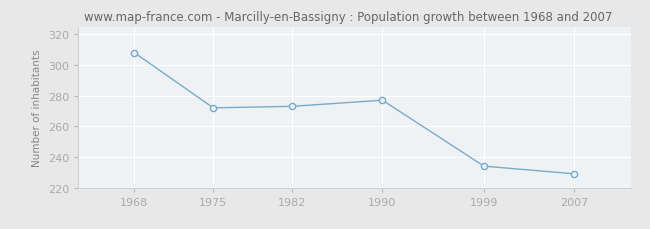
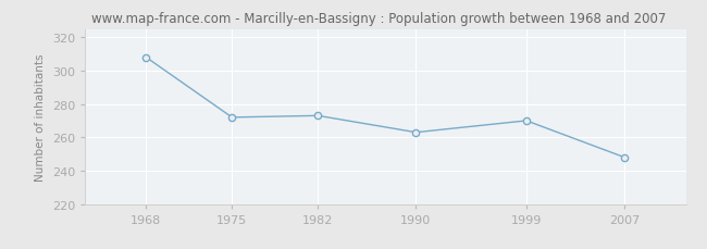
1990: 277 -> 263
1999: 234 -> 270
2007: 229 -> 248
